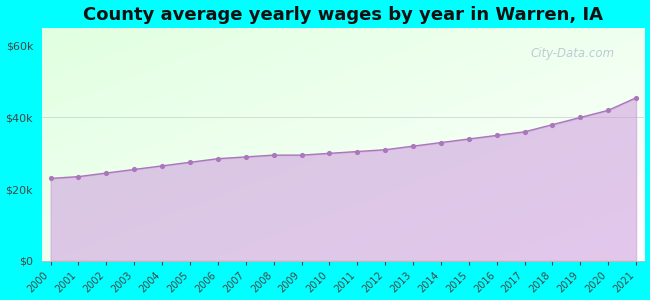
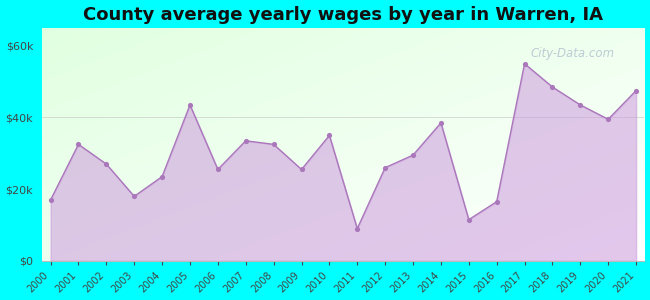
2000: $23.0k -> $17.0k
2001: $23.5k -> $32.5k
2002: $24.5k -> $27.0k
2003: $25.5k -> $18.0k
2004: $26.5k -> $23.5k
2005: $27.5k -> $43.5k
2006: $28.5k -> $25.5k
2007: $29.0k -> $33.5k
2008: $29.5k -> $32.5k
2009: $29.5k -> $25.5k
2010: $30.0k -> $35.0k
2011: $30.5k -> $9.0k
2012: $31.0k -> $26.0k
2013: $32.0k -> $29.5k
2014: $33.0k -> $38.5k
2015: $34.0k -> $11.5k
2016: $35.0k -> $16.5k
2017: $36.0k -> $55.0k
2018: $38.0k -> $48.5k
2019: $40.0k -> $43.5k
2020: $42.0k -> $39.5k
2021: $45.5k -> $47.5k
